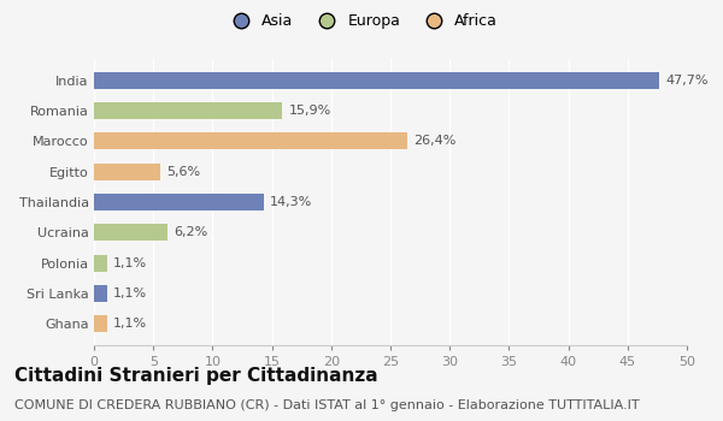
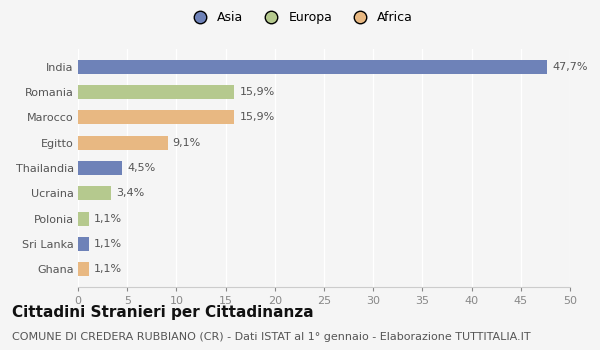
Marocco: 26,4% -> 15,9%
Egitto: 5,6% -> 9,1%
Thailandia: 14,3% -> 4,5%
Ucraina: 6,2% -> 3,4%
